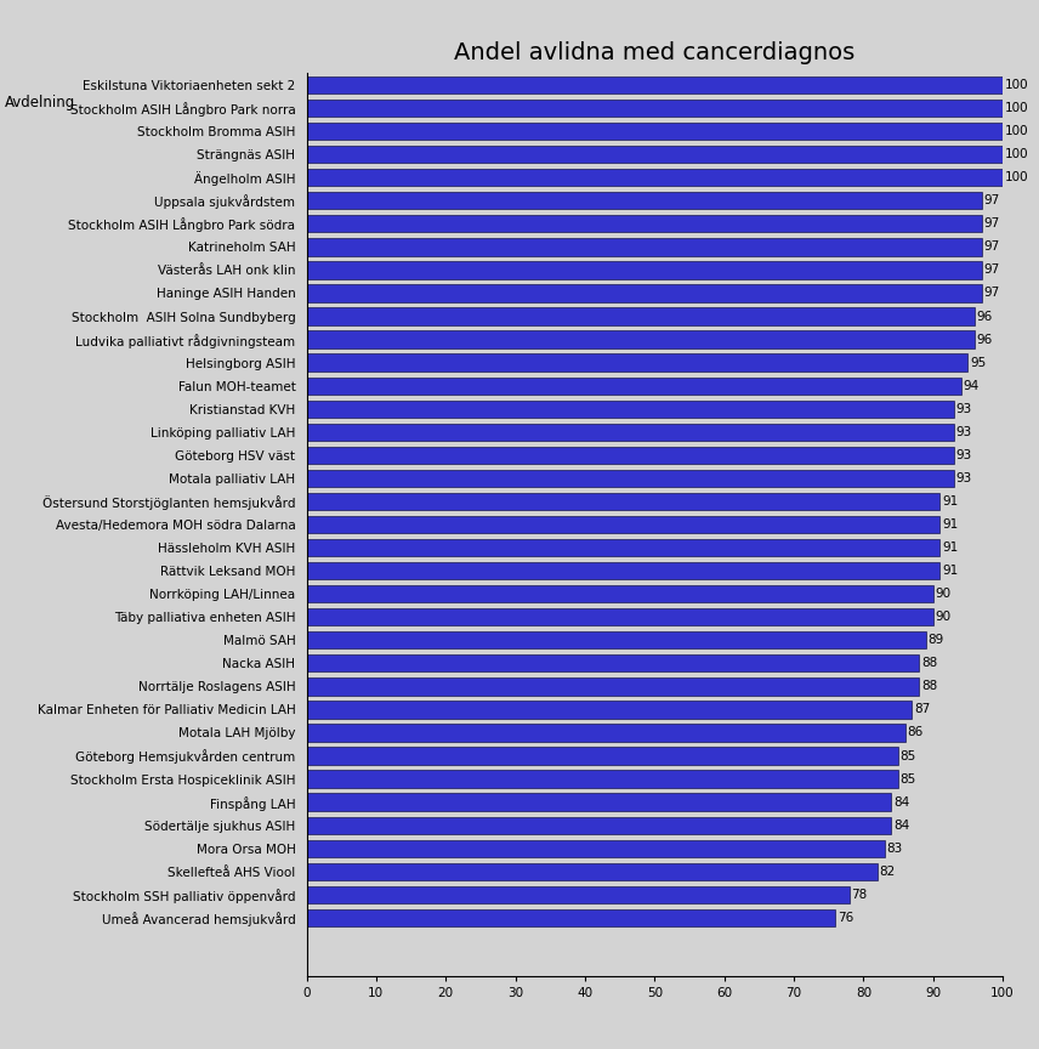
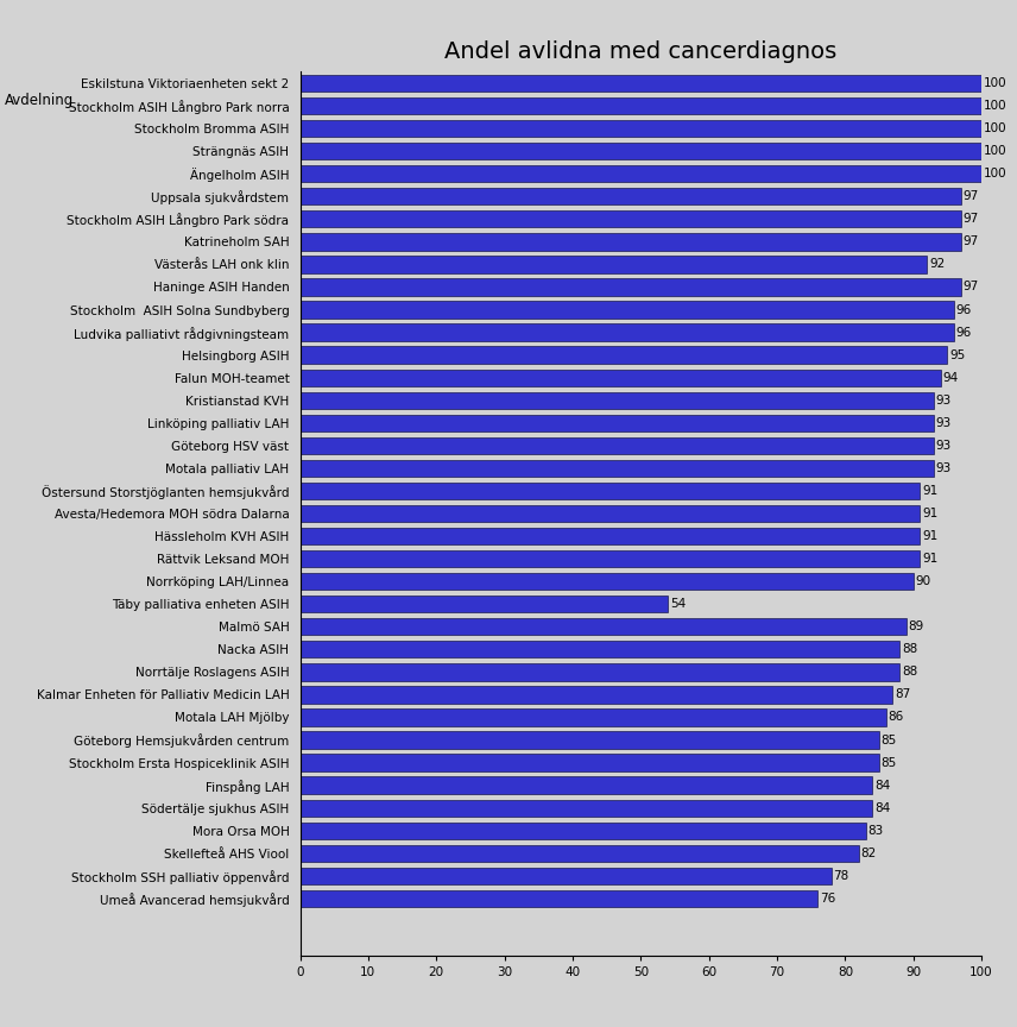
Västerås LAH onk klin: 97 -> 92
Täby palliativa enheten ASIH: 90 -> 54
